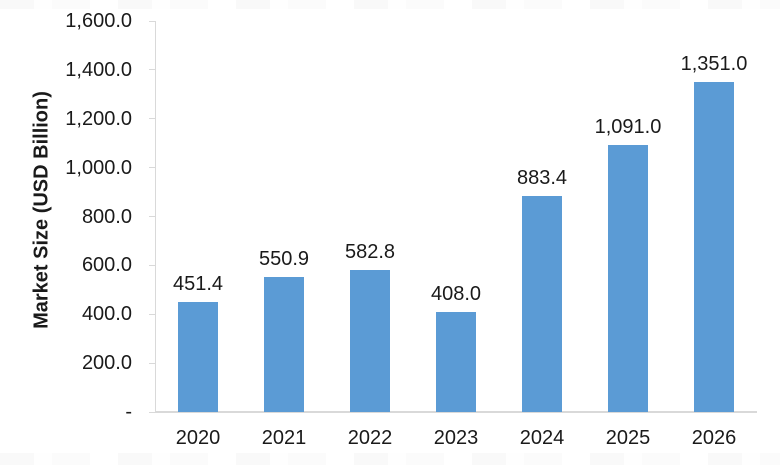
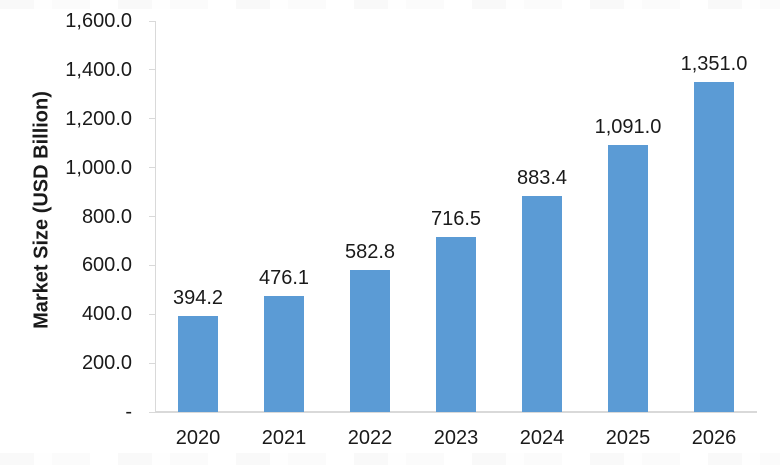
2020: 451.4 -> 394.2
2021: 550.9 -> 476.1
2023: 408.0 -> 716.5
